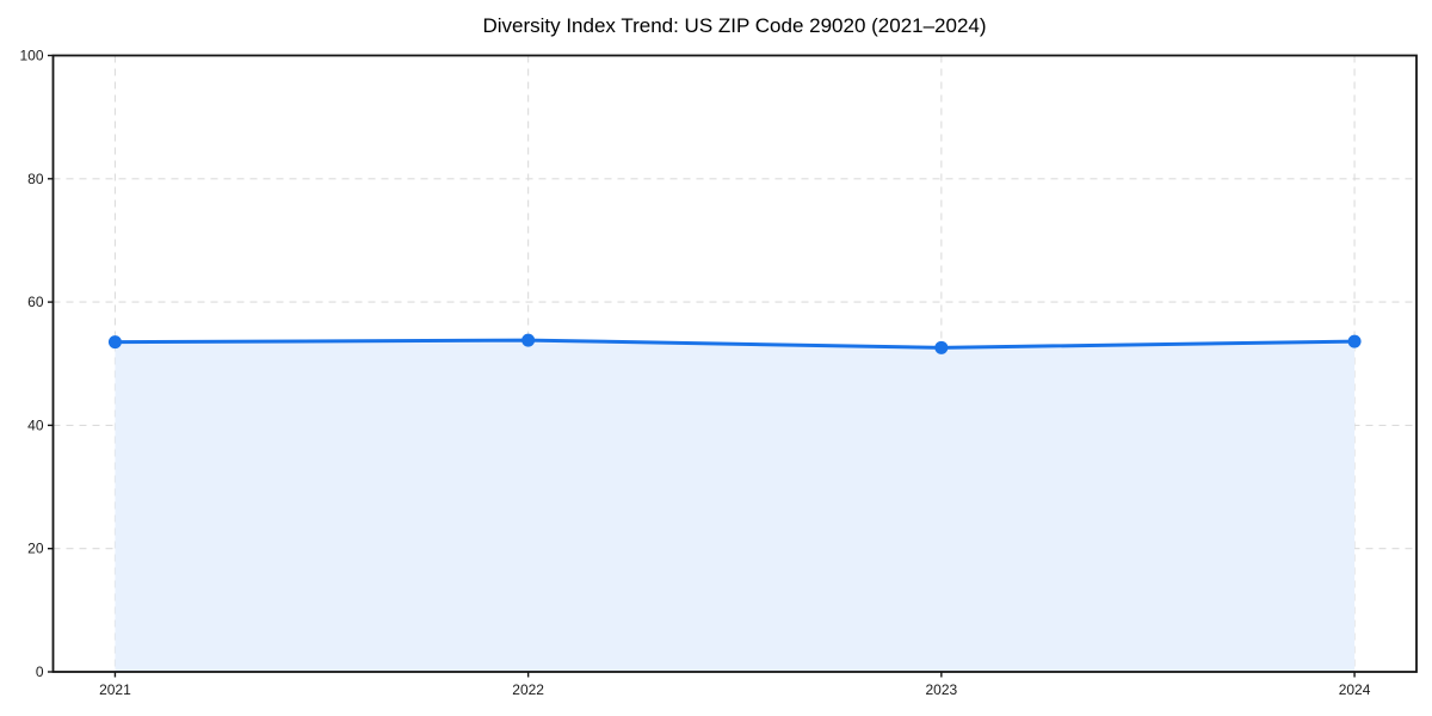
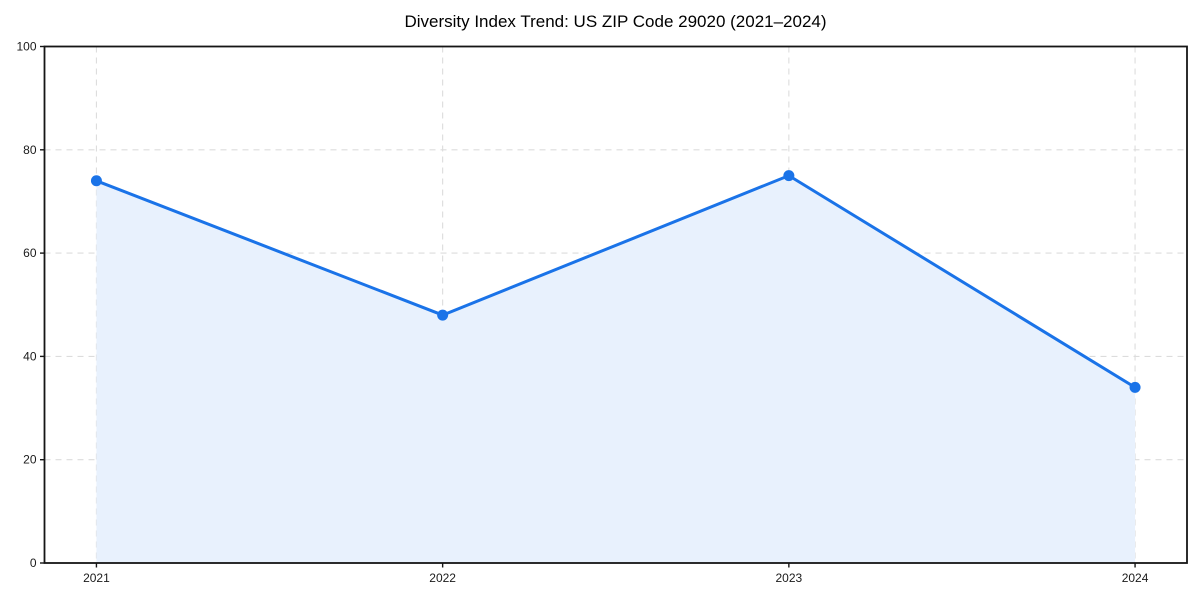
2021: 54 -> 74
2022: 54 -> 48
2023: 53 -> 75
2024: 54 -> 34
